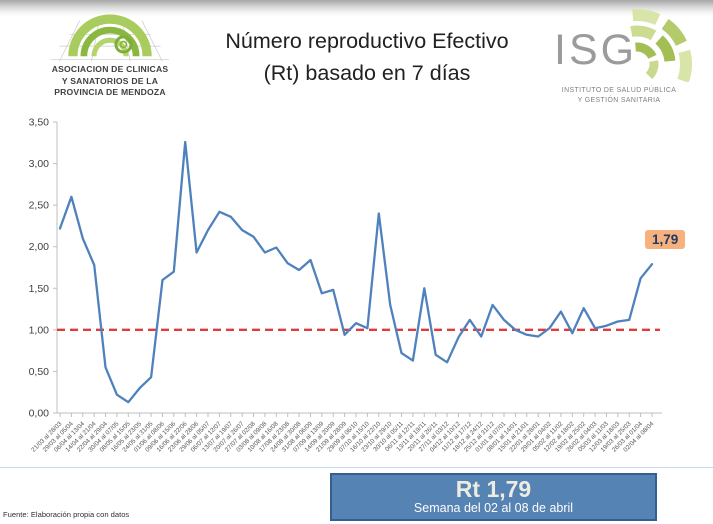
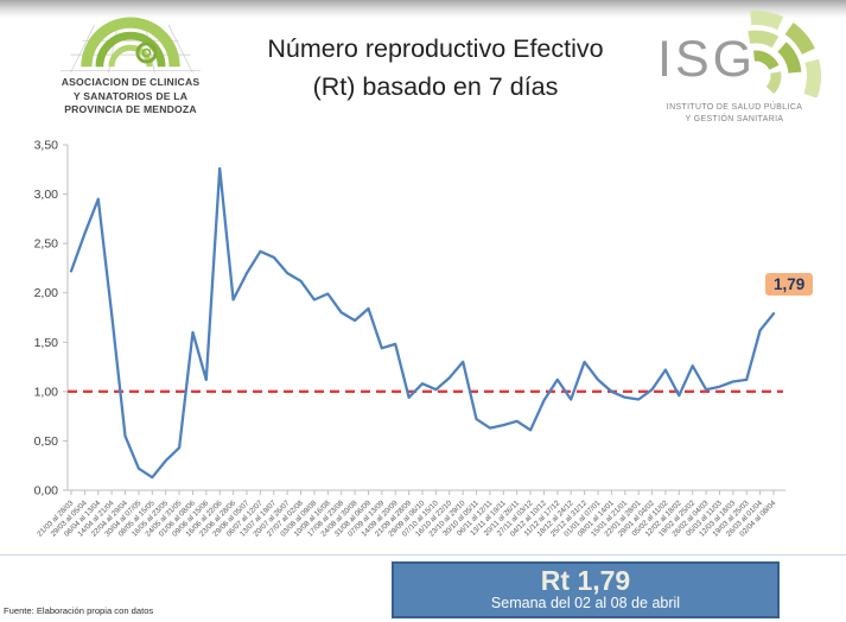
06/04 al 13/04: 2,1 -> 3,0
09/06 al 15/06: 1,7 -> 1,1
16/10 al 22/10: 2,4 -> 1,1
13/11 al 19/11: 1,5 -> 0,7
